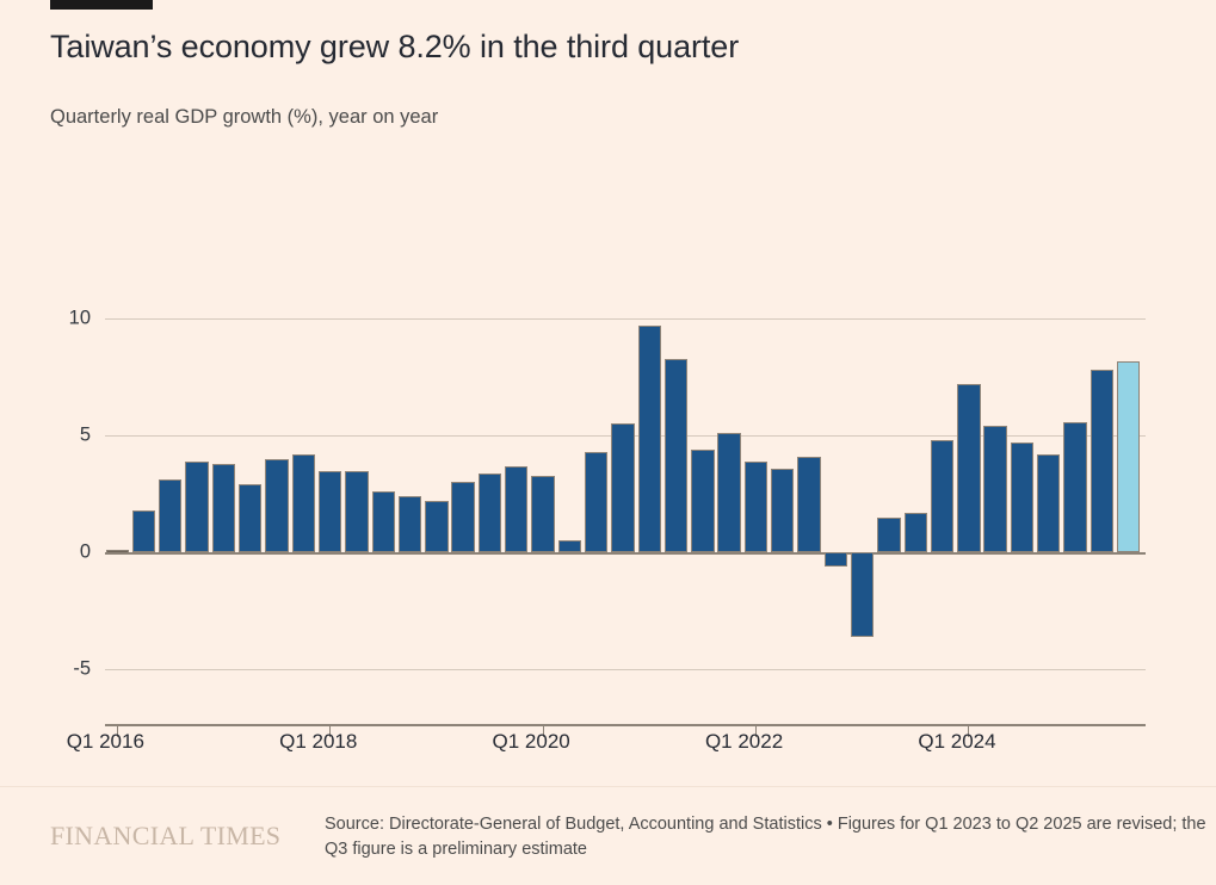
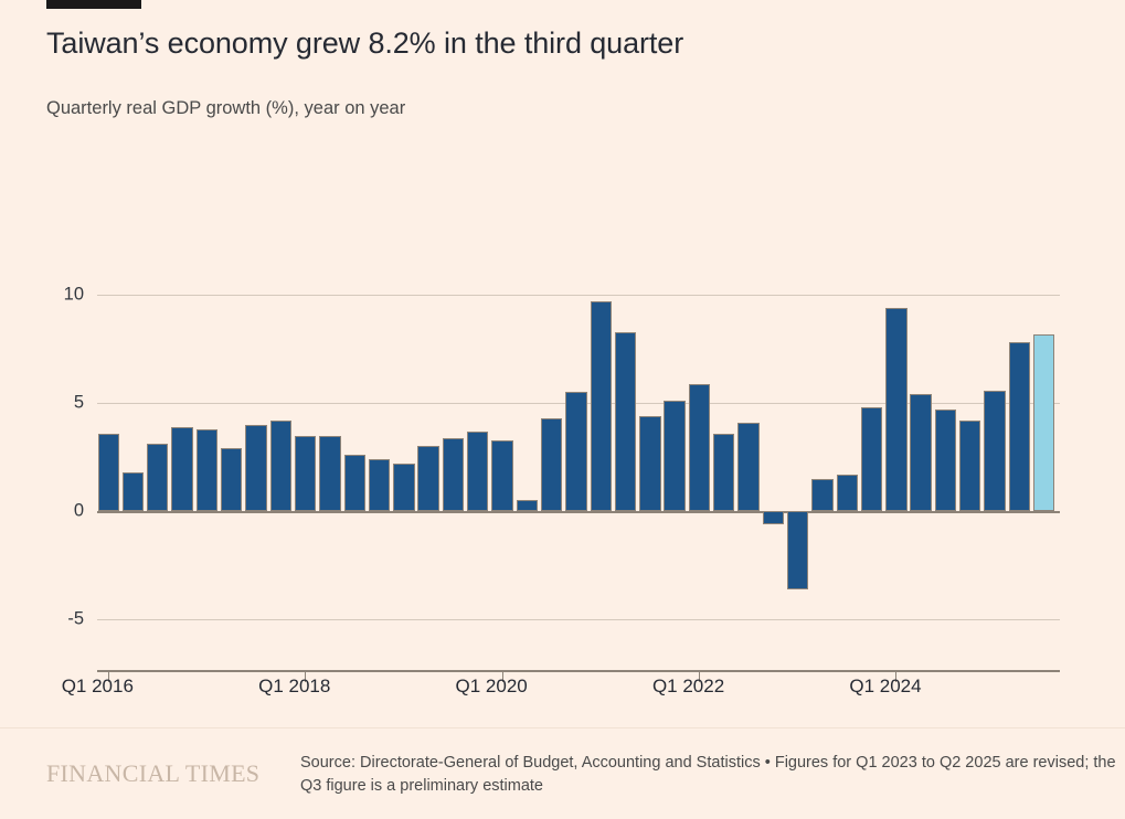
Q1 2016: 0.1 -> 3.6
Q1 2022: 3.9 -> 5.9
Q1 2024: 7.2 -> 9.4
